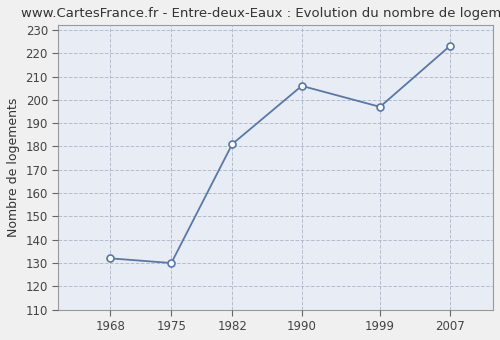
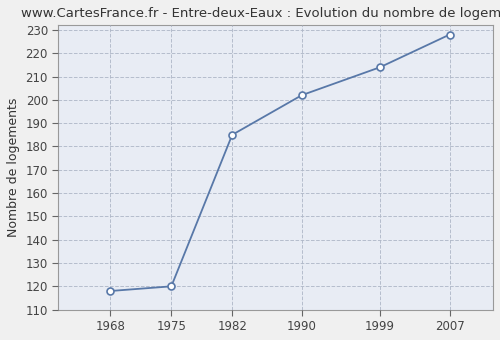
1968: 132 -> 118
1975: 130 -> 120
1982: 181 -> 185
1990: 206 -> 202
1999: 197 -> 214
2007: 223 -> 228
